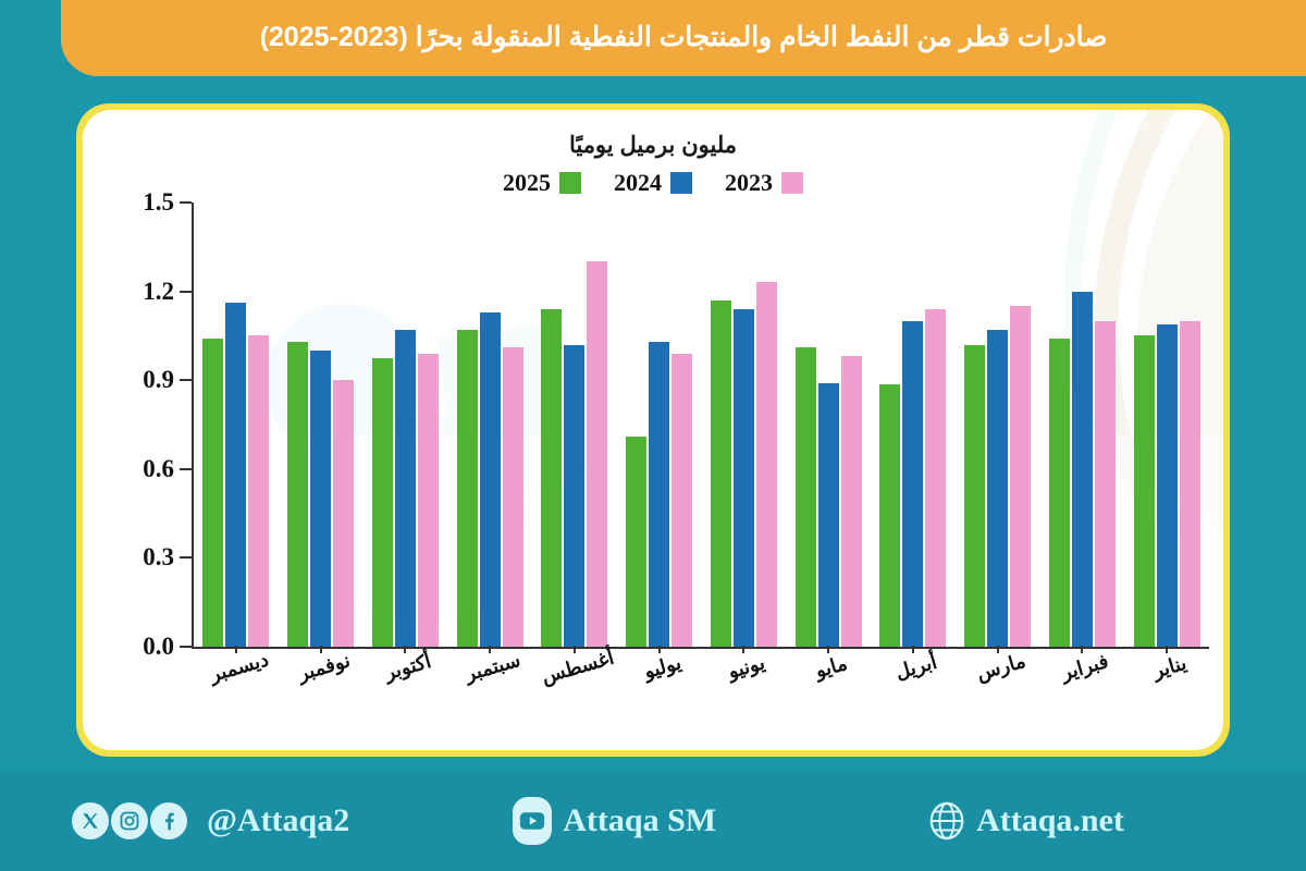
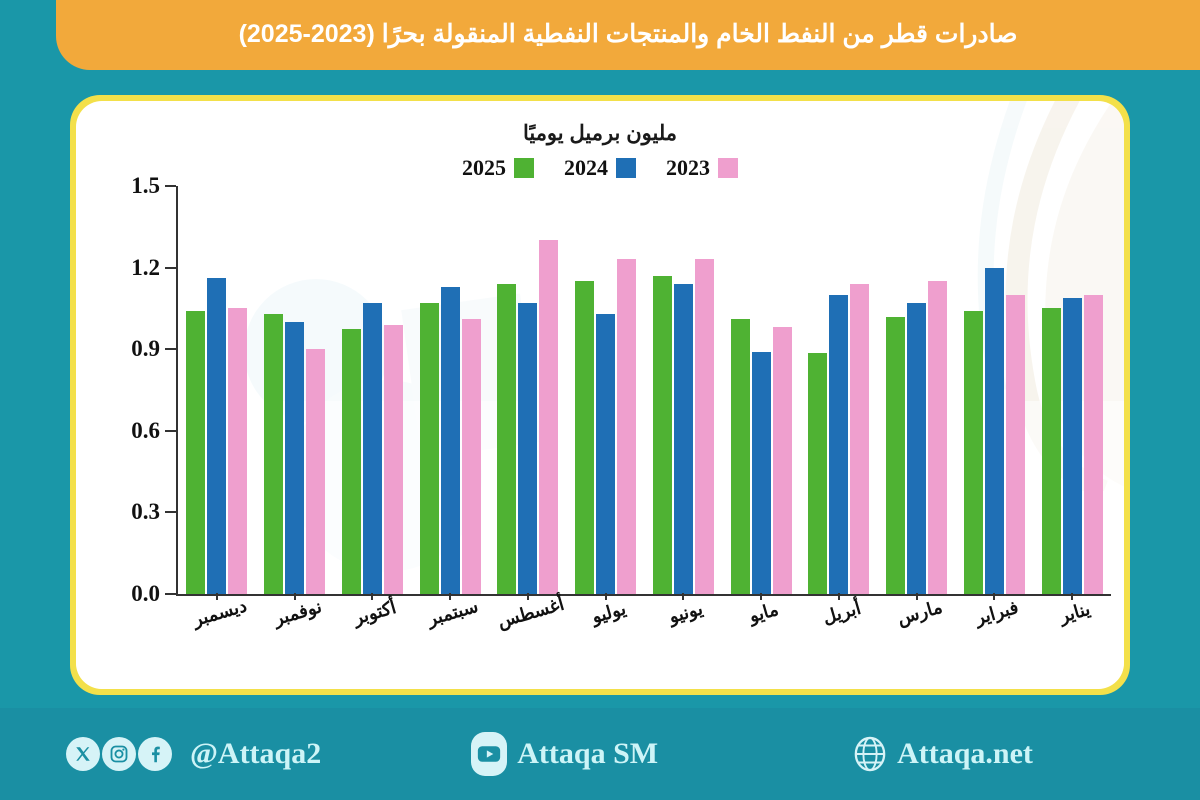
2025/يوليو: 0.71 -> 1.15
2023/يوليو: 0.99 -> 1.23
2024/أغسطس: 1.02 -> 1.07
